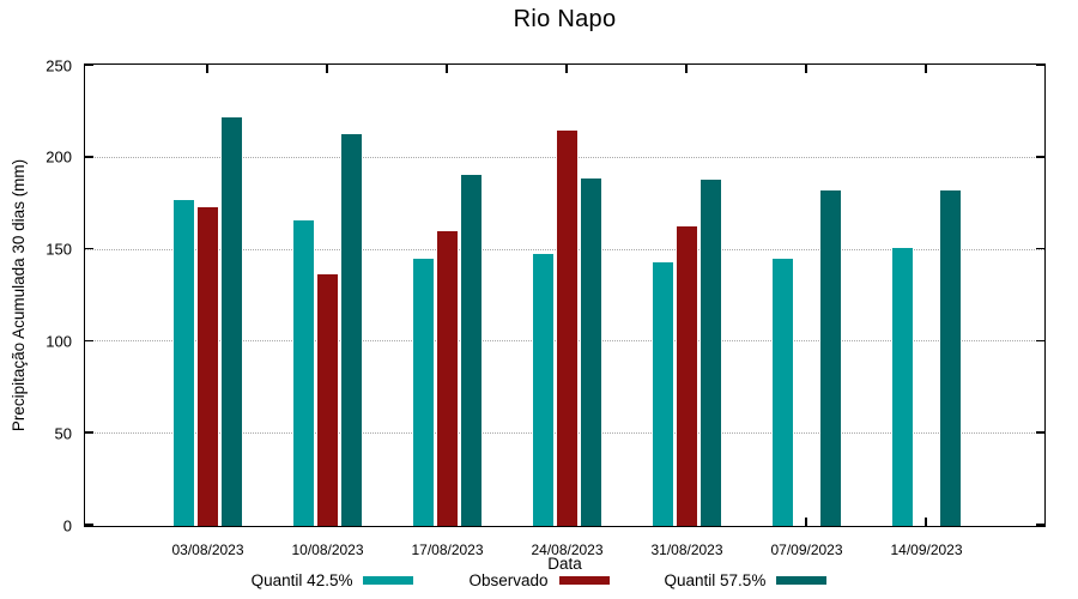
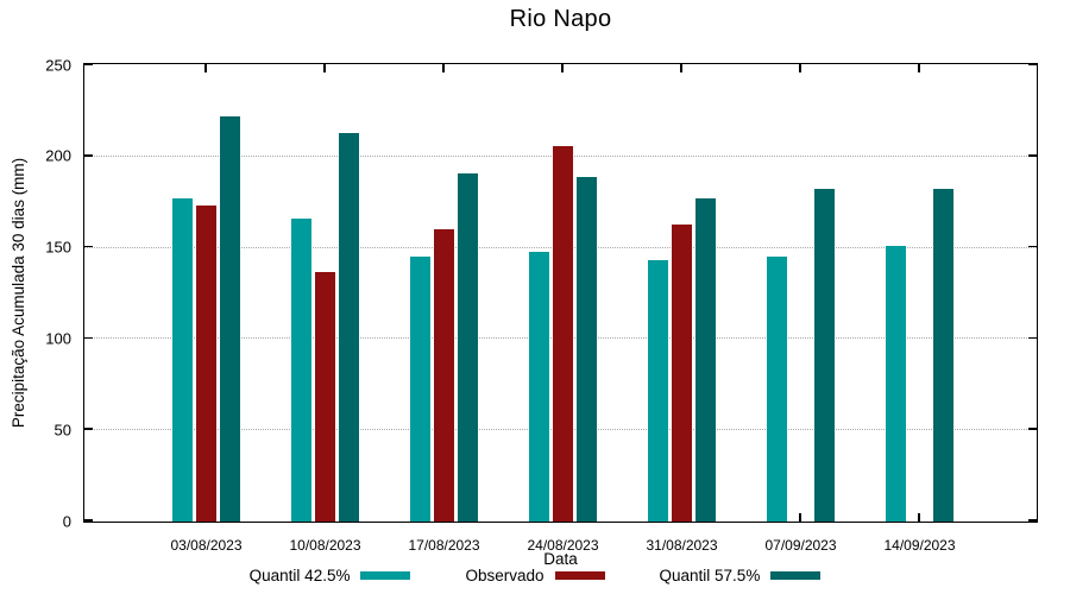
Observado/24/08/2023: 215 -> 206
Quantil 57.5%/31/08/2023: 188 -> 177
